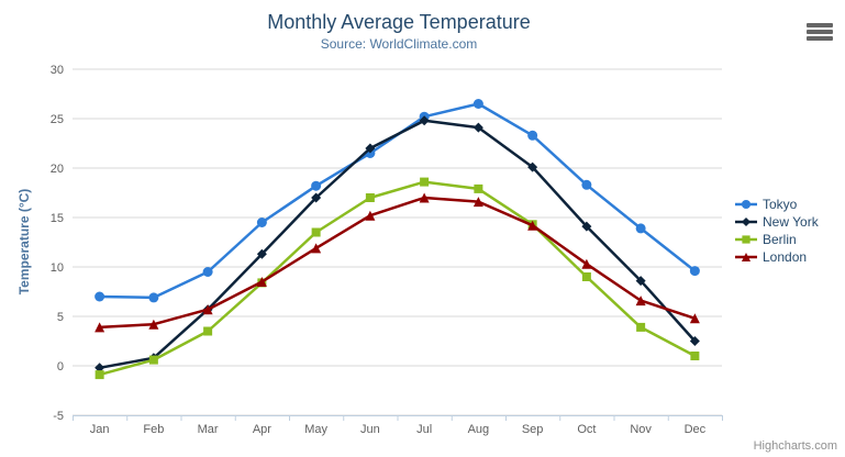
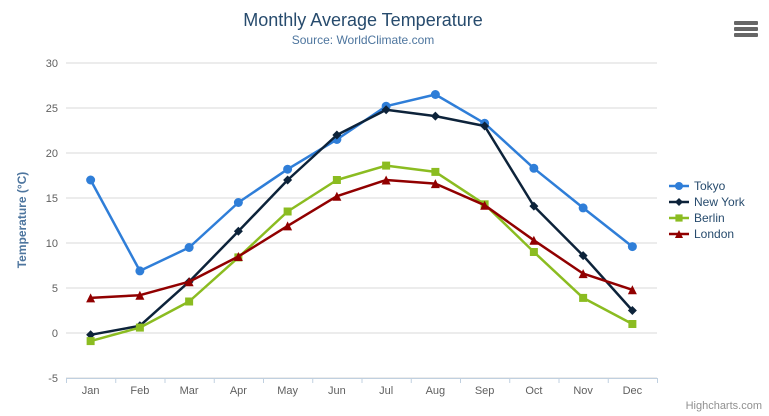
Tokyo/Jan: 7 -> 17
New York/Sep: 20 -> 23
